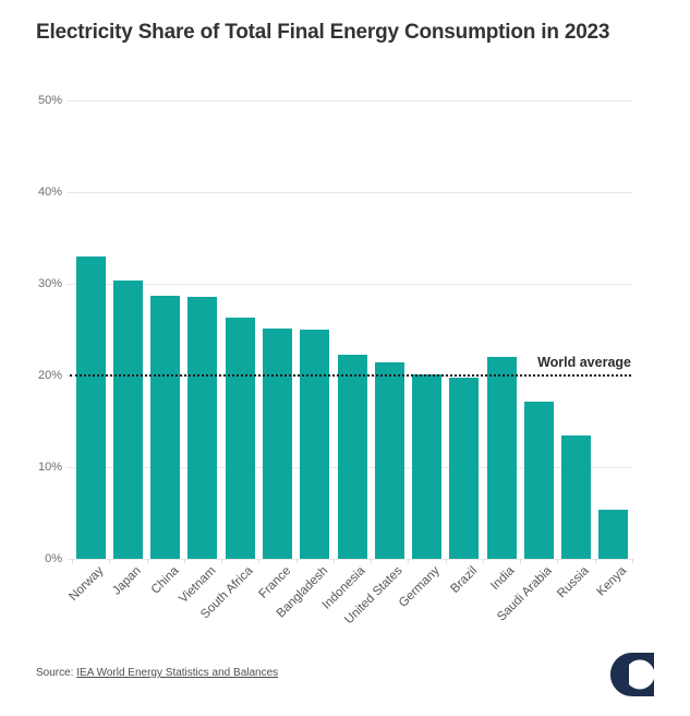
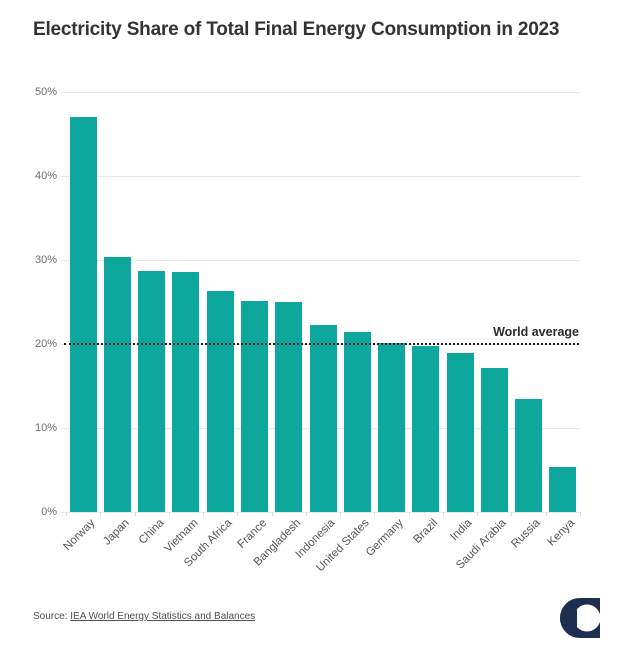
Norway: 33% -> 47%
India: 22% -> 19%
